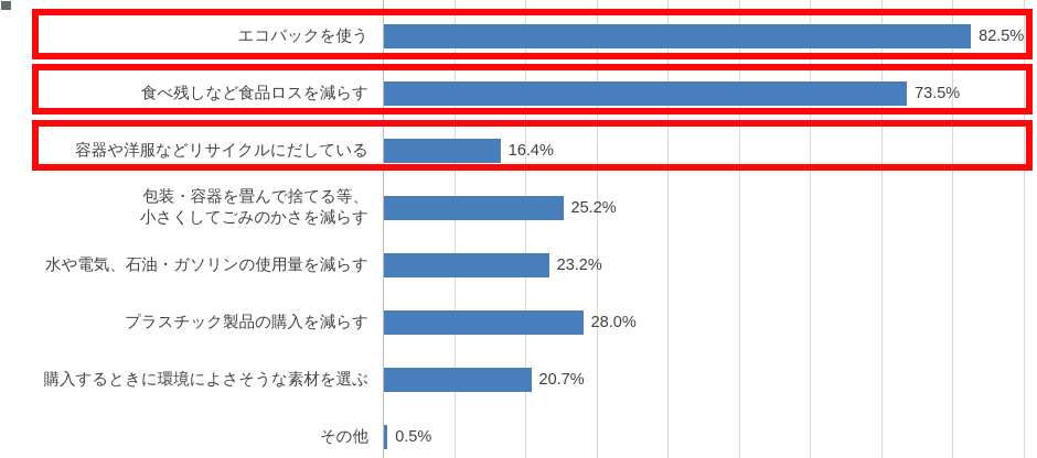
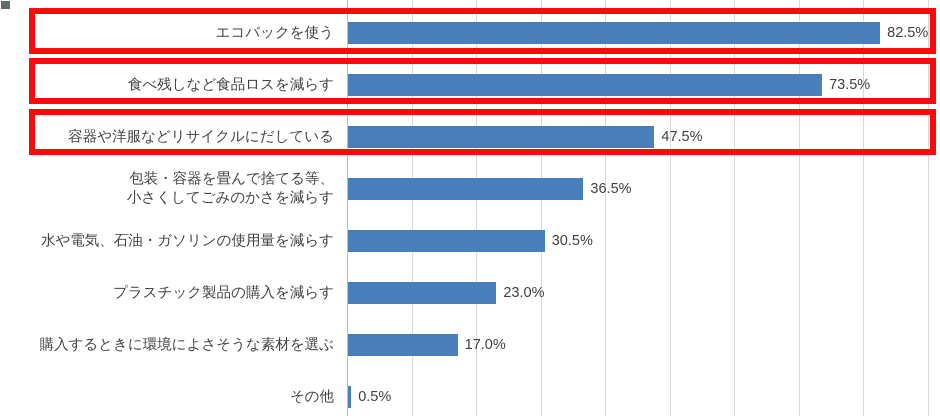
容器や洋服などリサイクルにだしている: 16.4% -> 47.5%
包装・容器を畳んで捨てる等、 小さくしてごみのかさを減らす: 25.2% -> 36.5%
水や電気、石油・ガソリンの使用量を減らす: 23.2% -> 30.5%
プラスチック製品の購入を減らす: 28.0% -> 23.0%
購入するときに環境によさそうな素材を選ぶ: 20.7% -> 17.0%
